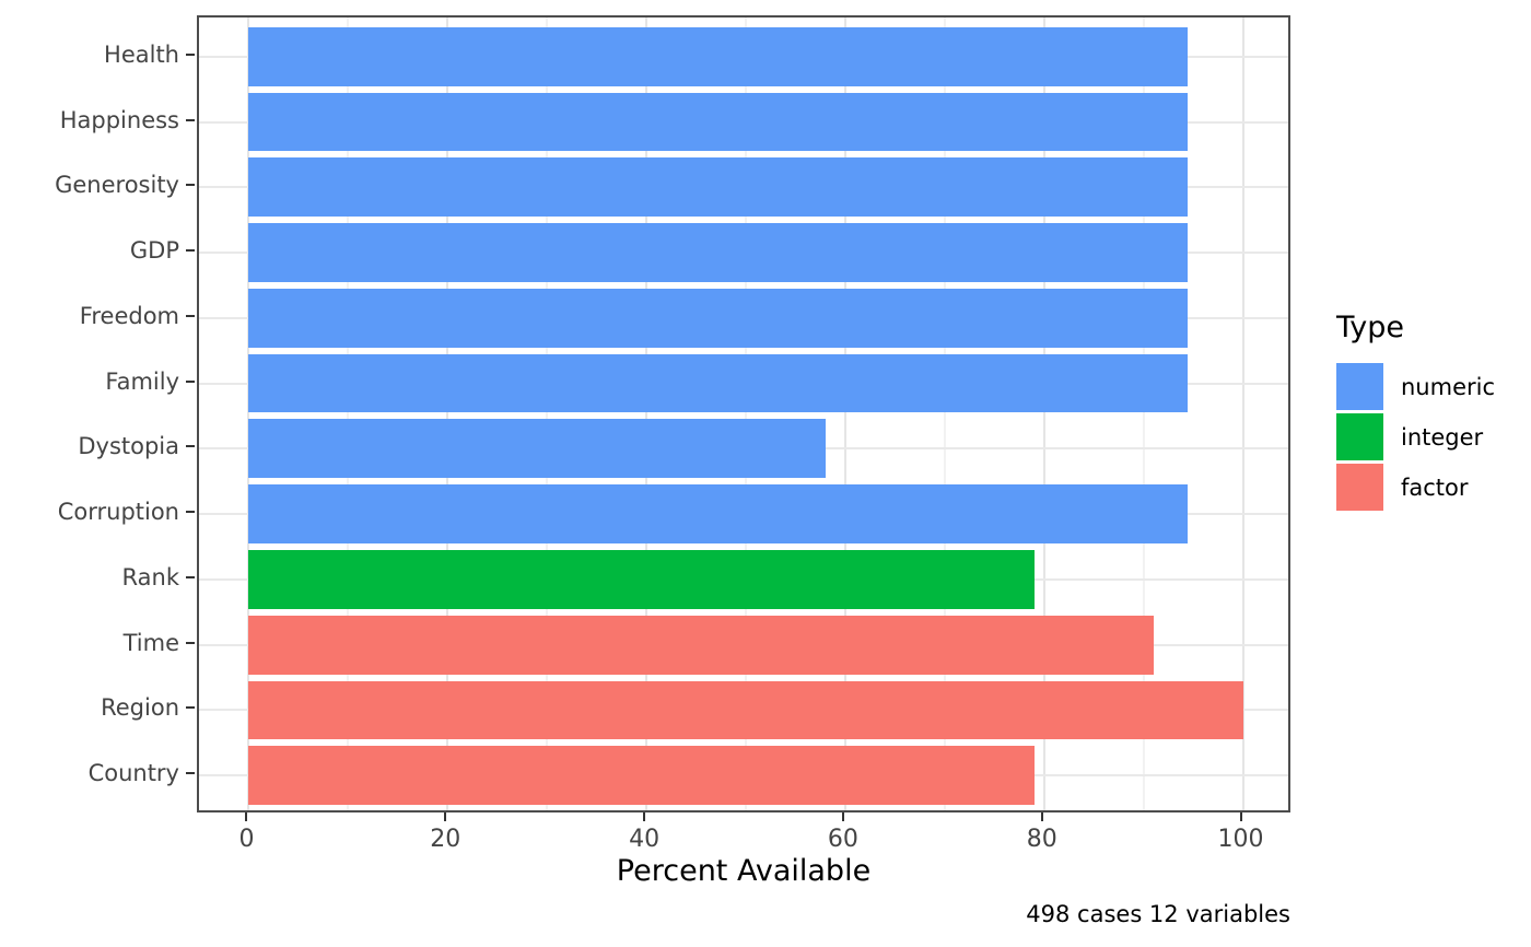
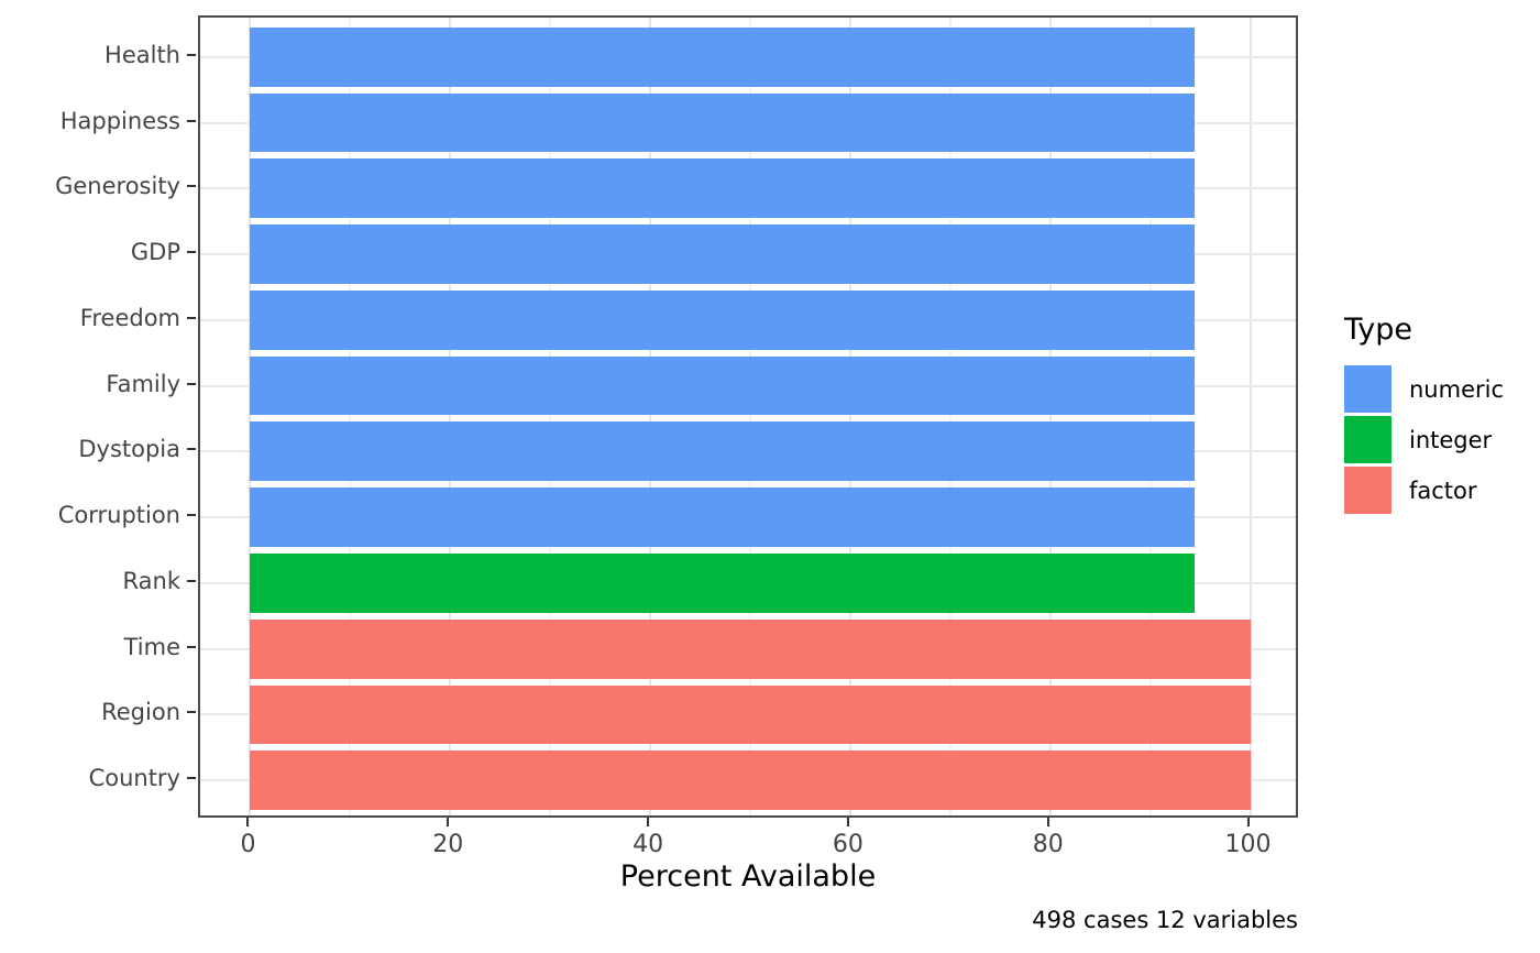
Dystopia: 58 -> 94
Rank: 79 -> 94
Time: 91 -> 100
Country: 79 -> 100
